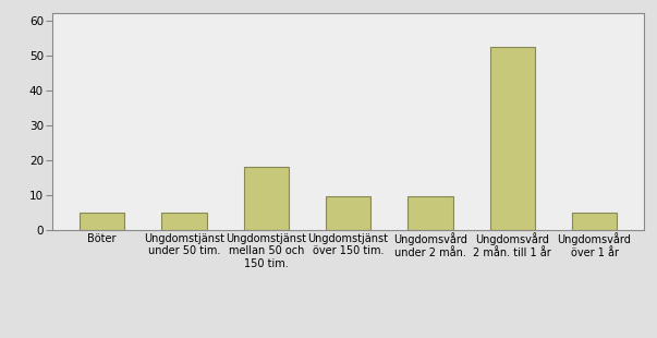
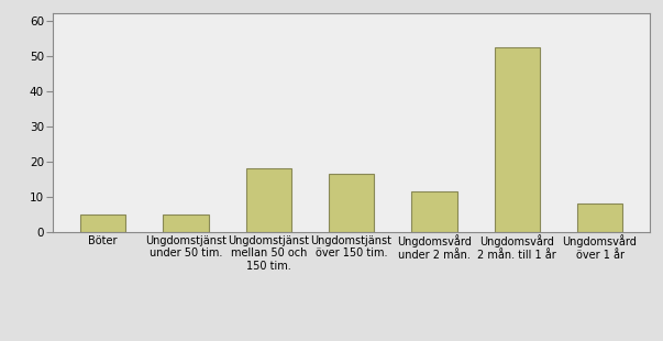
Ungdomstjänst över 150 tim.: 9.5 -> 16.5
Ungdomsvård under 2 mån.: 9.5 -> 11.5
Ungdomsvård över 1 år: 5.0 -> 8.0
